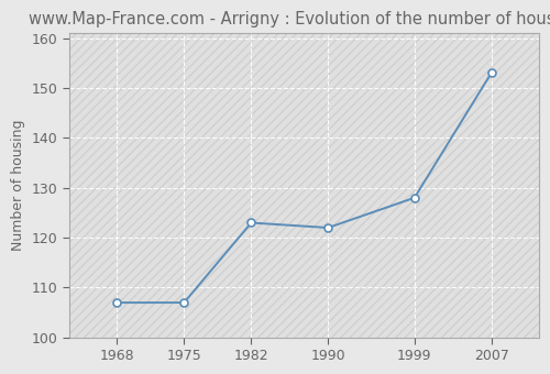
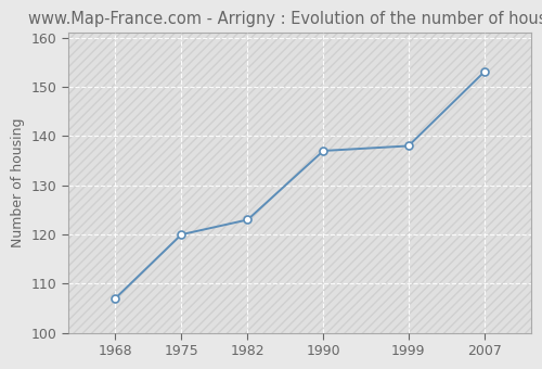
1975: 107 -> 120
1990: 122 -> 137
1999: 128 -> 138
